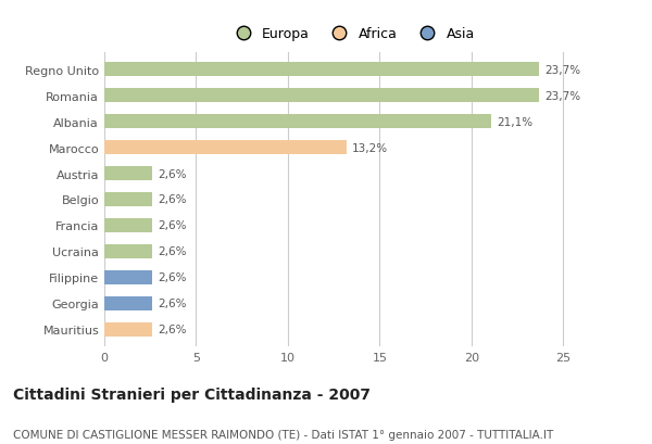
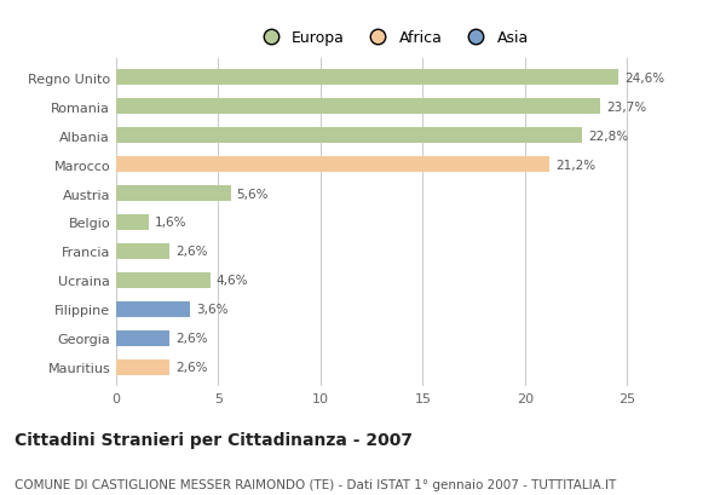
Regno Unito: 23,7% -> 24,6%
Albania: 21,1% -> 22,8%
Marocco: 13,2% -> 21,2%
Austria: 2,6% -> 5,6%
Belgio: 2,6% -> 1,6%
Ucraina: 2,6% -> 4,6%
Filippine: 2,6% -> 3,6%
